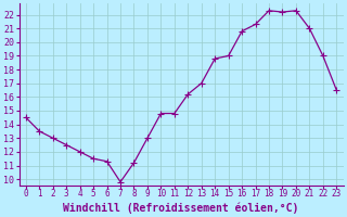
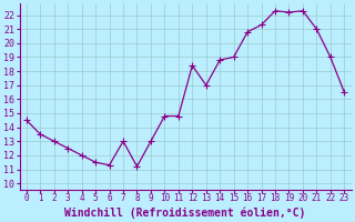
7: 9.8 -> 13.0
12: 16.2 -> 18.4
